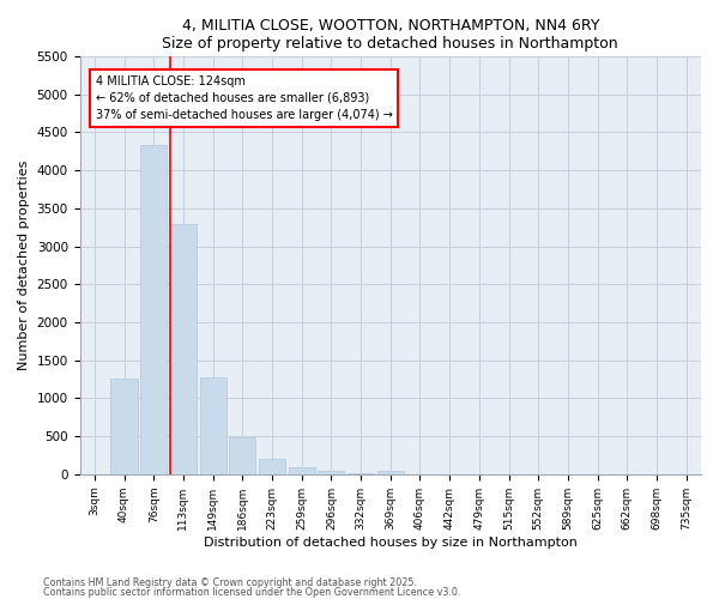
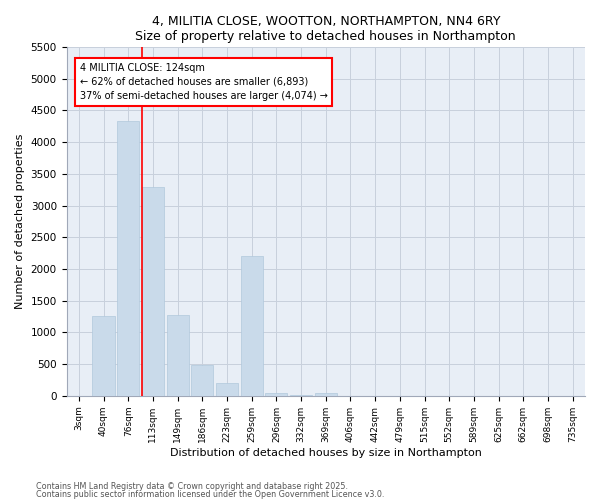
259sqm: 90 -> 2200
